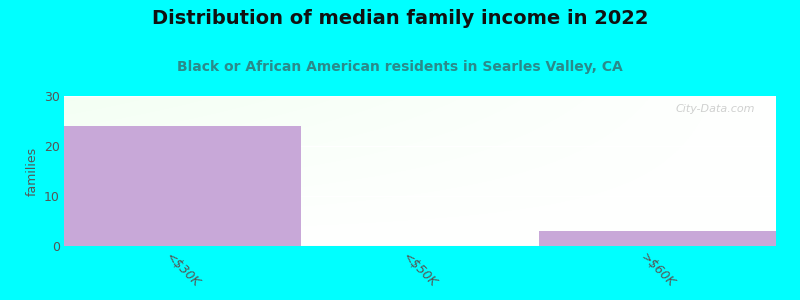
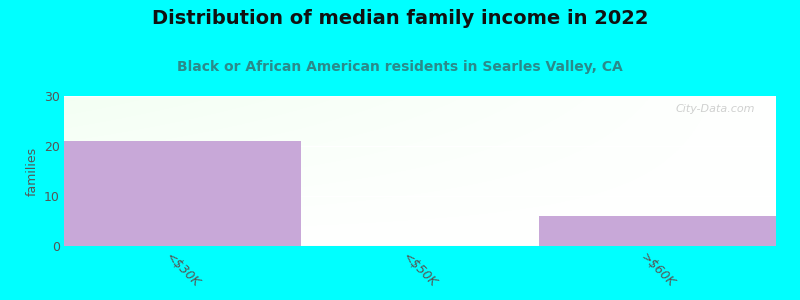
<$30K: 24 -> 21
>$60K: 3 -> 6
